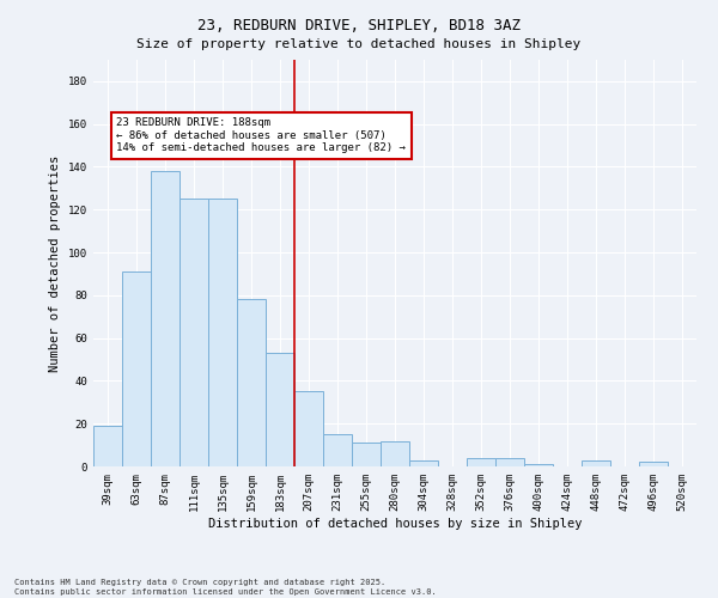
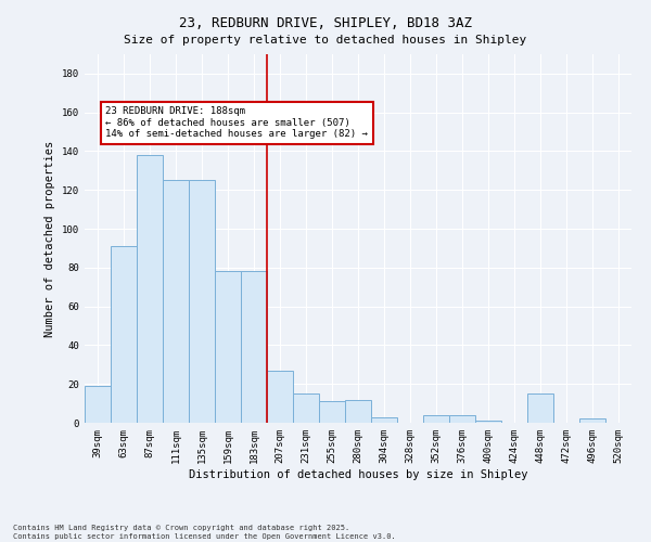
183sqm: 53 -> 78
207sqm: 35 -> 27
448sqm: 3 -> 15
